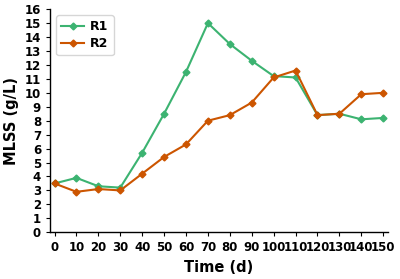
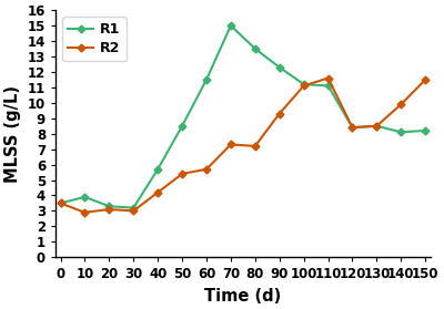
R2/60: 6.3 -> 5.7
R2/70: 8.0 -> 7.3
R2/80: 8.4 -> 7.2
R2/150: 10.0 -> 11.5
